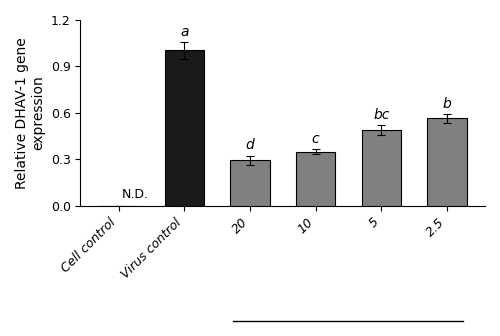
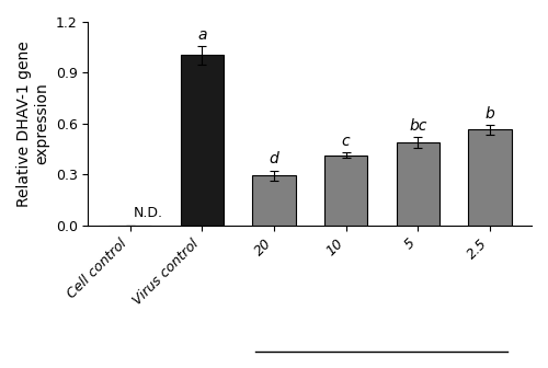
10: 0.35 -> 0.41
